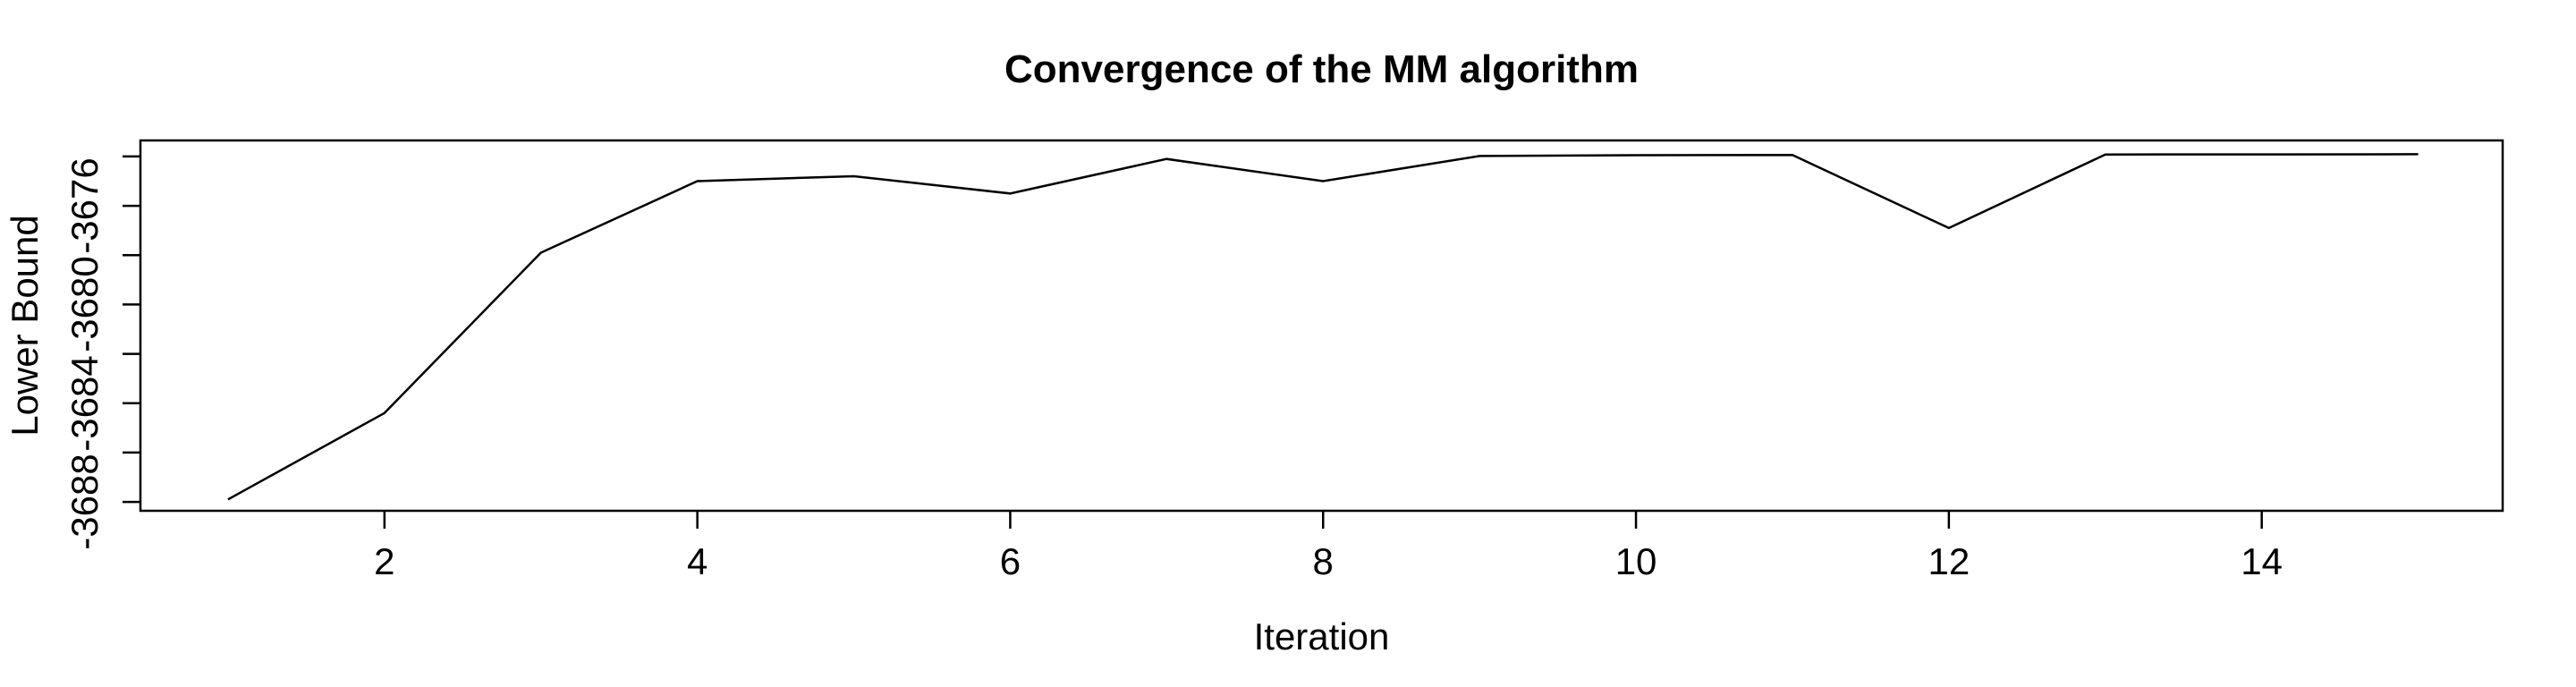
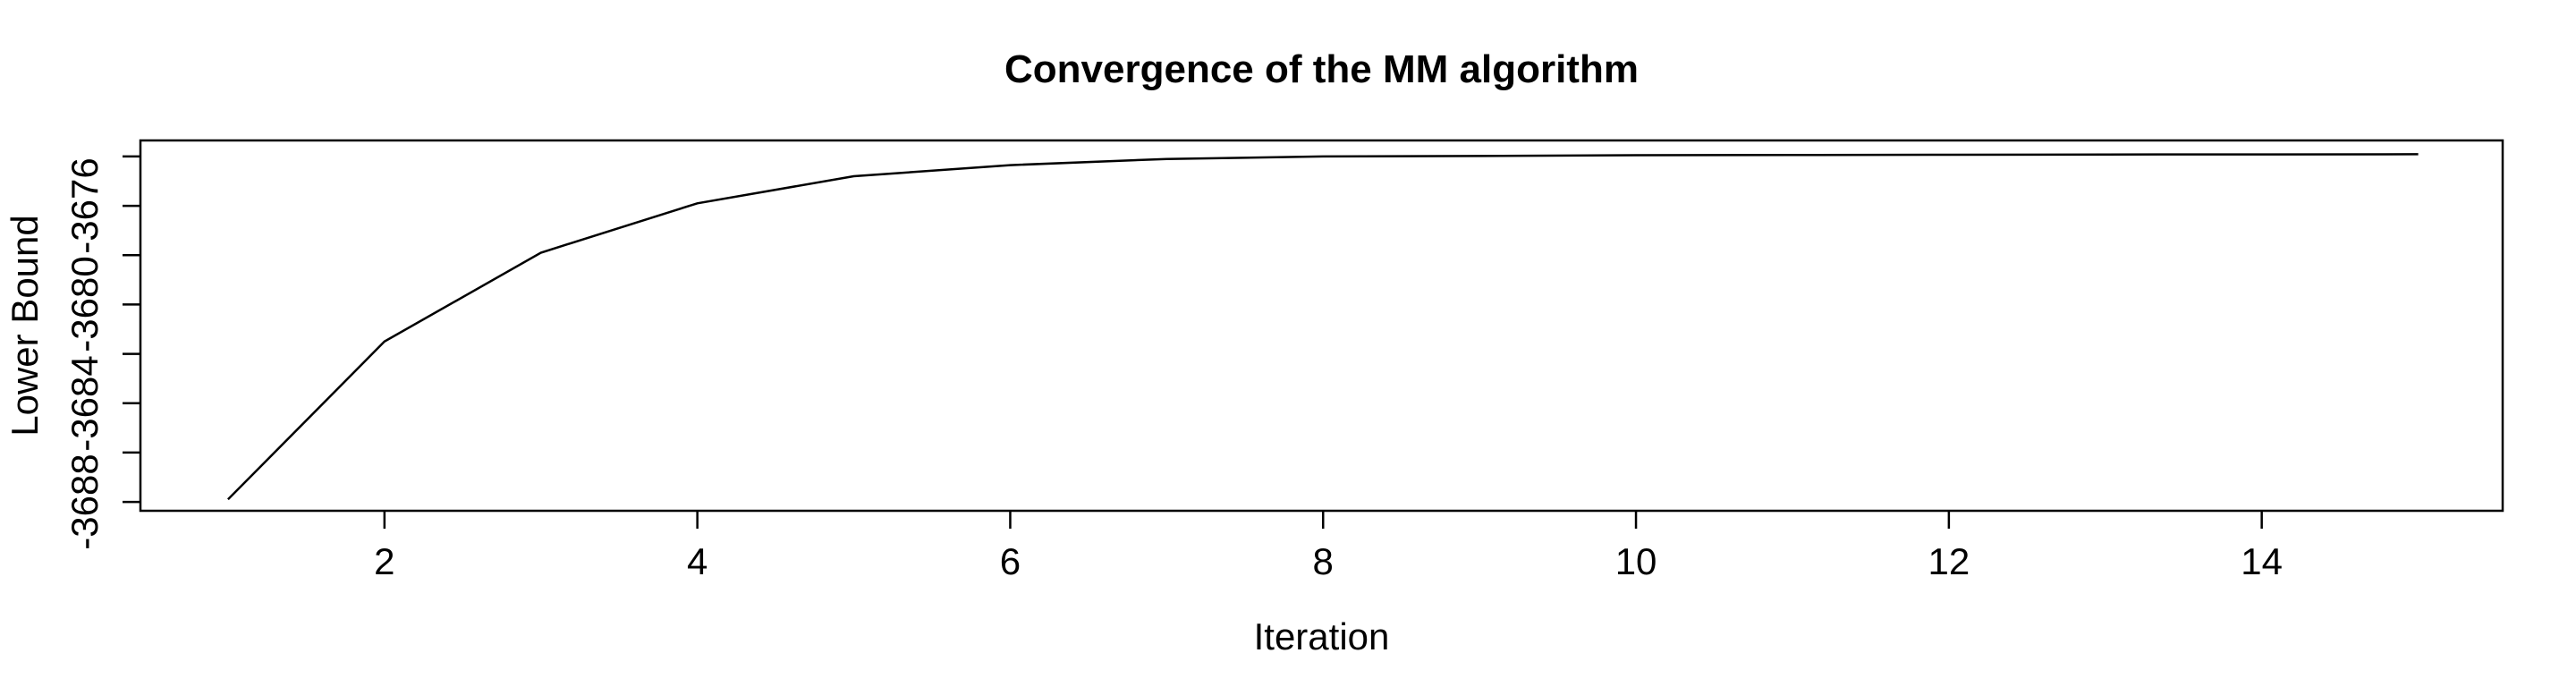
2: -3684.4 -> -3681.5
4: -3675.0 -> -3675.9
6: -3675.5 -> -3674.3
8: -3675.0 -> -3674.0
12: -3676.9 -> -3673.9
